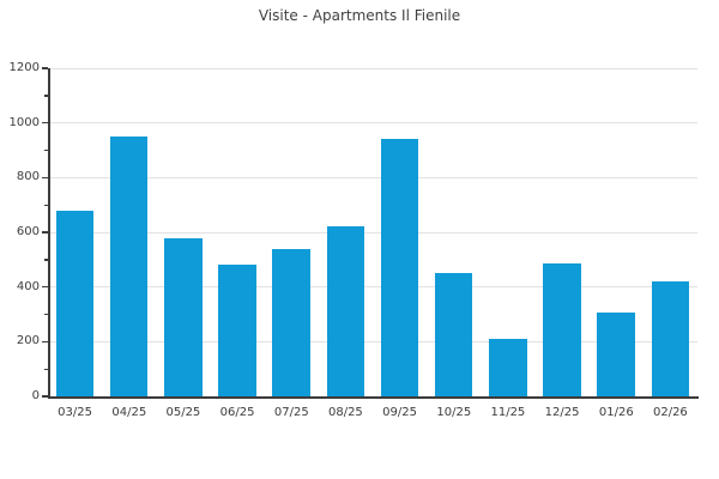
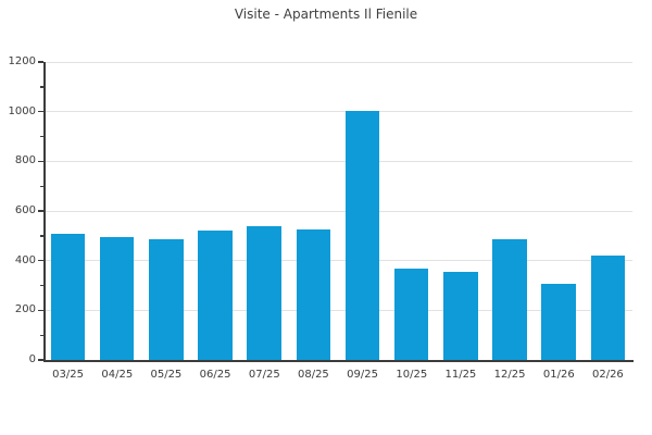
03/25: 680 -> 510
04/25: 950 -> 500
05/25: 580 -> 480
06/25: 480 -> 520
08/25: 620 -> 520
09/25: 940 -> 1000
10/25: 450 -> 370
11/25: 210 -> 360
